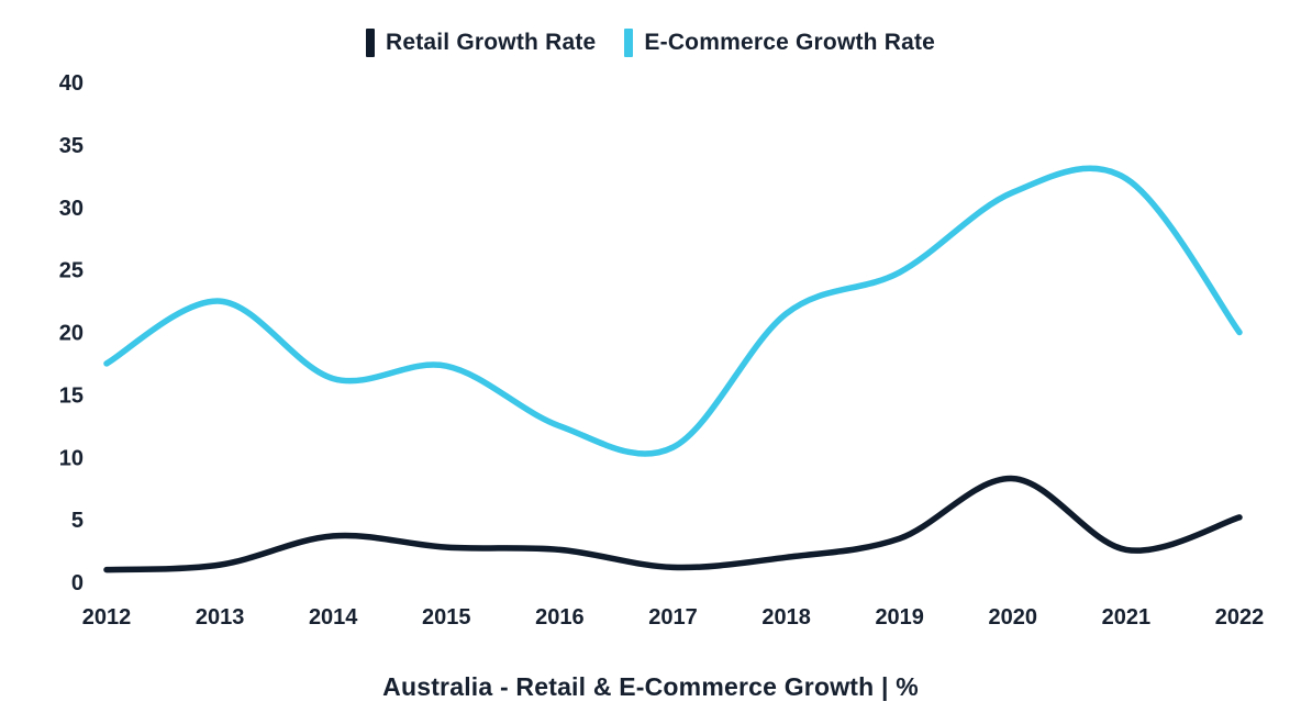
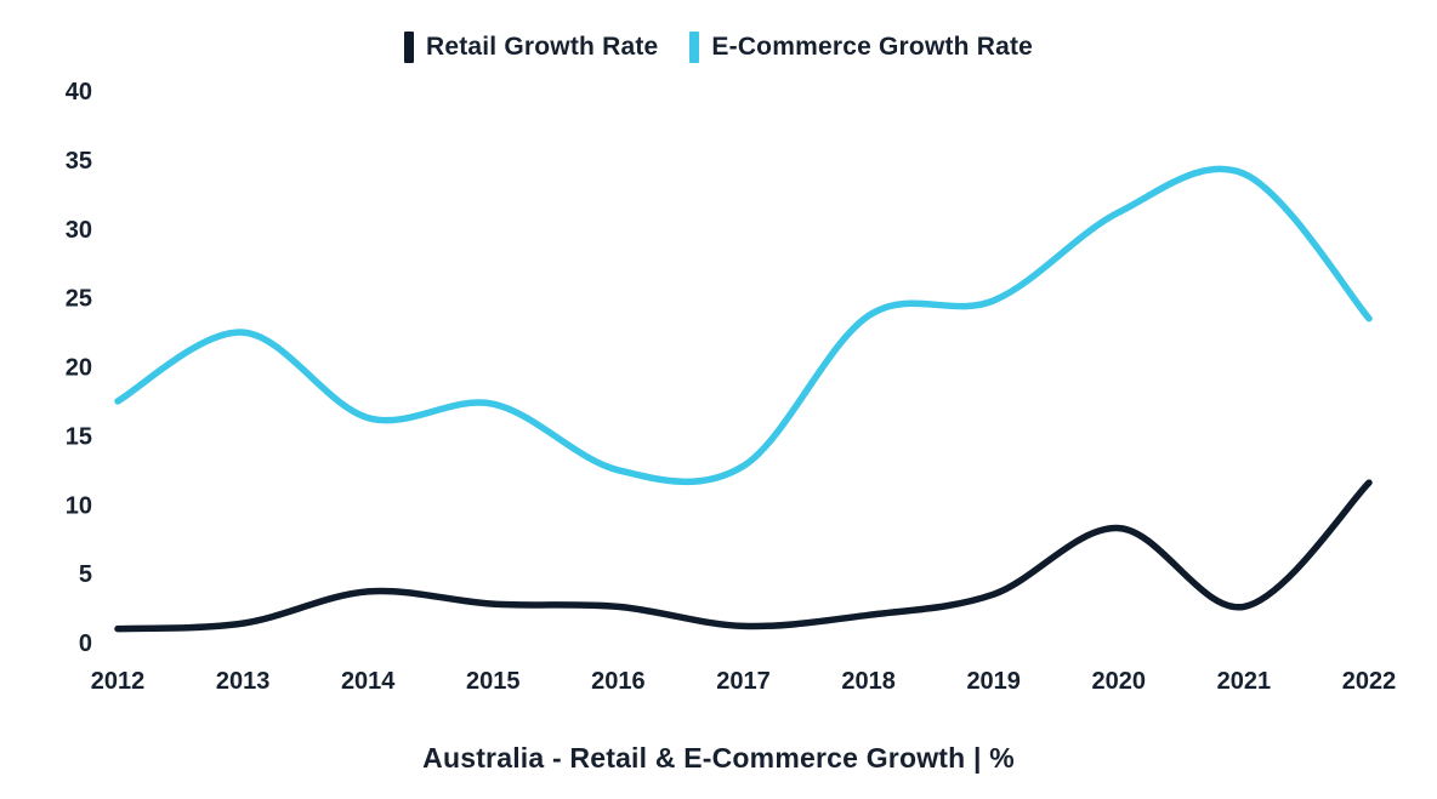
E-Commerce Growth Rate/2017: 10.8 -> 12.8
E-Commerce Growth Rate/2018: 21.5 -> 23.7
E-Commerce Growth Rate/2021: 32.3 -> 34.0
Retail Growth Rate/2022: 5.2 -> 11.6
E-Commerce Growth Rate/2022: 20.0 -> 23.5
